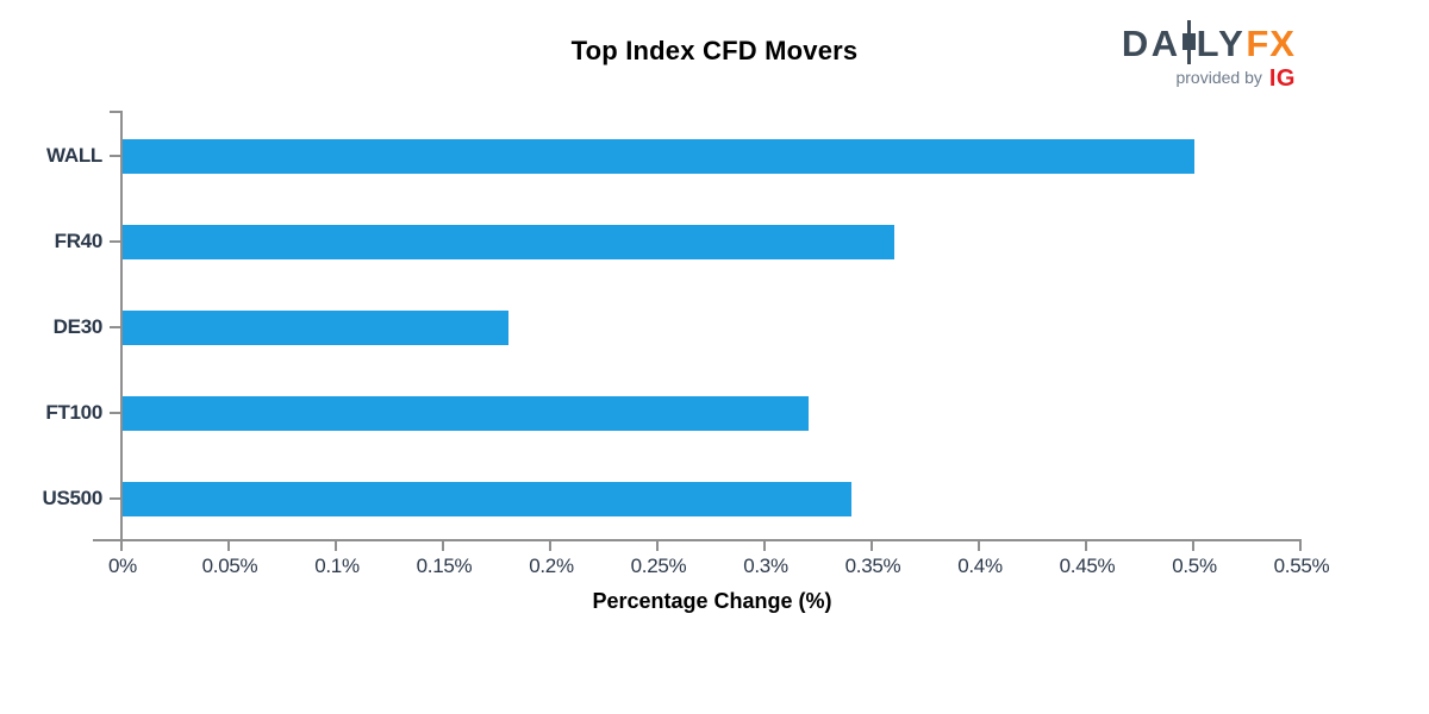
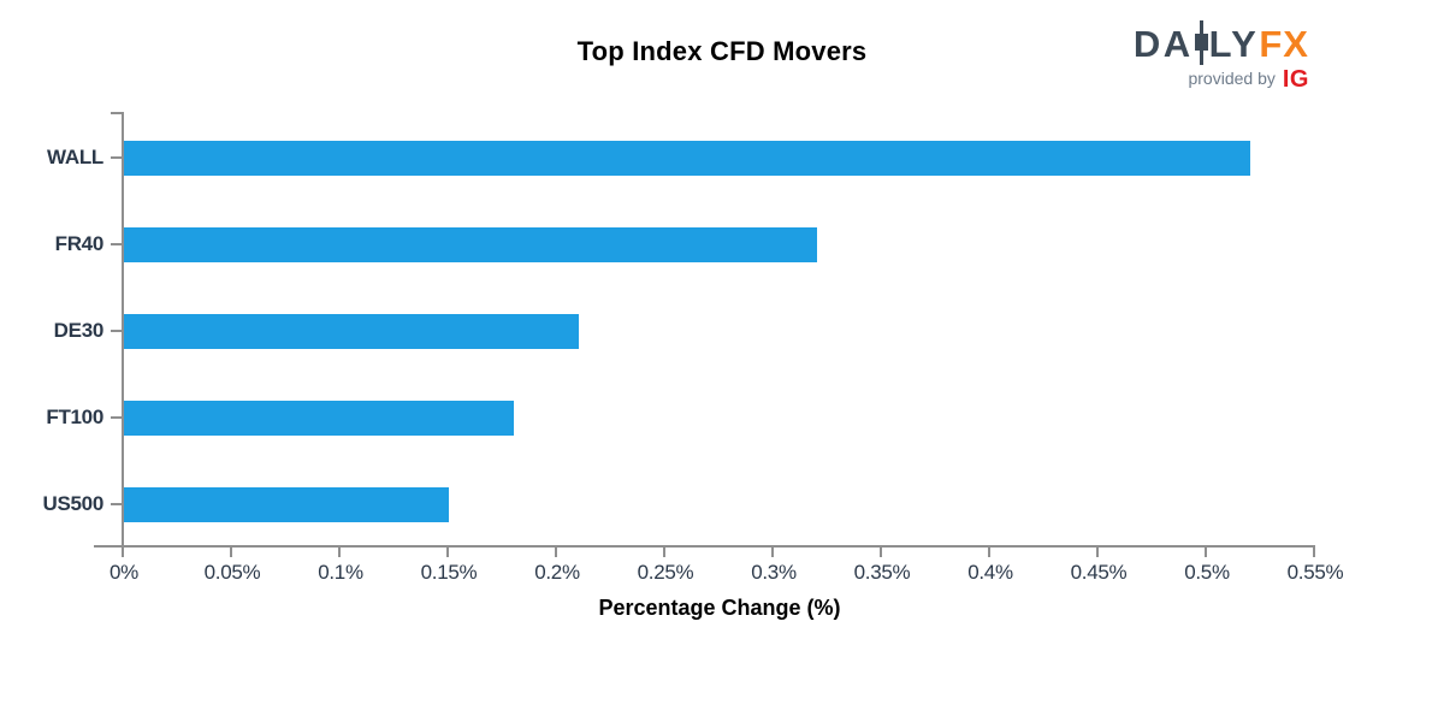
WALL: 0.50% -> 0.52%
FR40: 0.36% -> 0.32%
DE30: 0.18% -> 0.21%
FT100: 0.32% -> 0.18%
US500: 0.34% -> 0.15%
